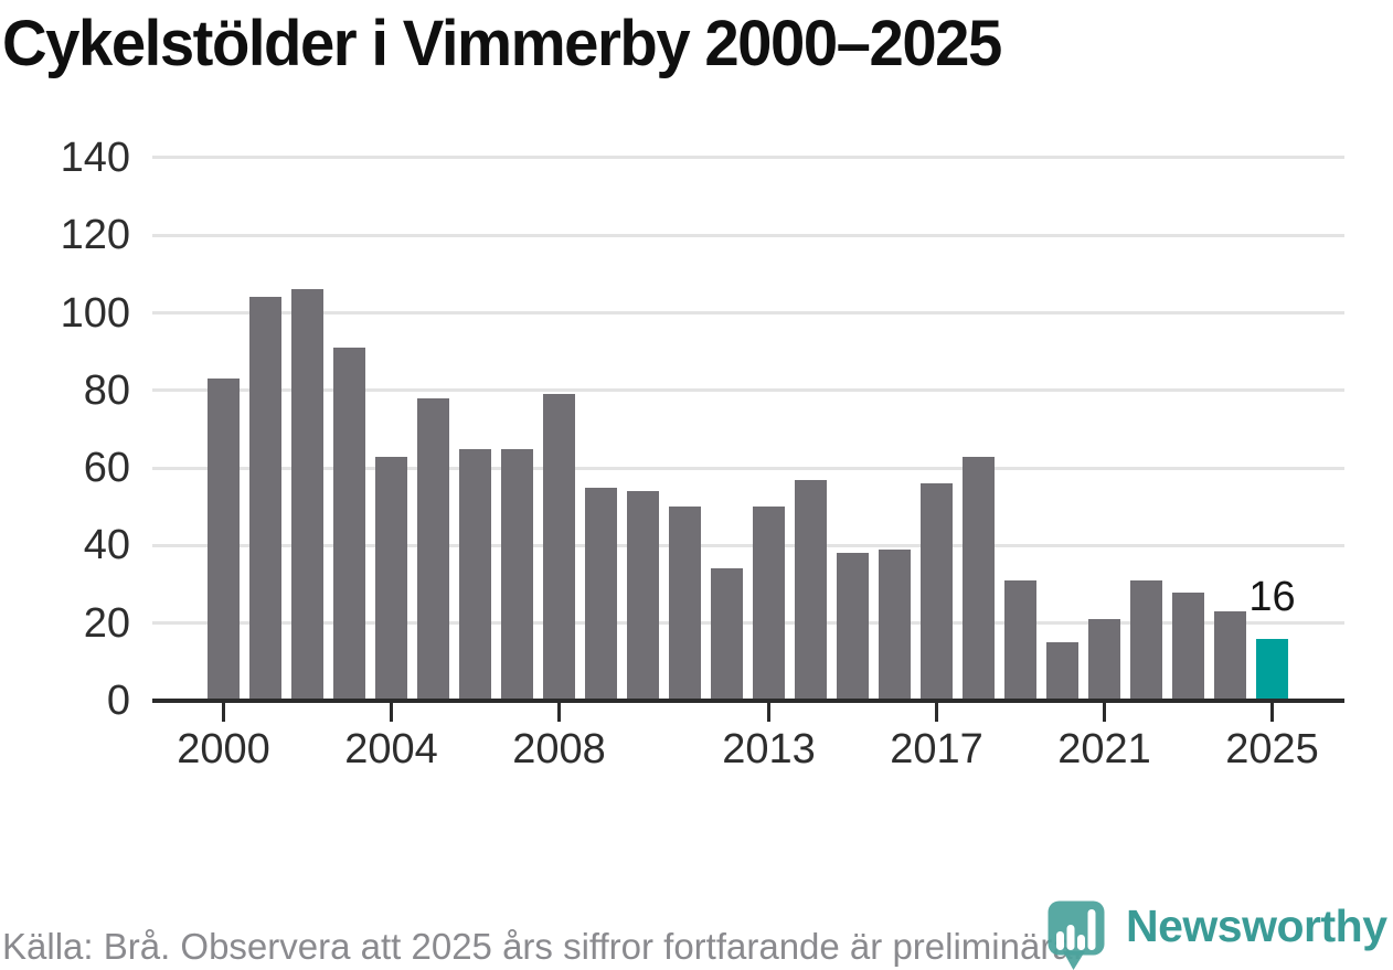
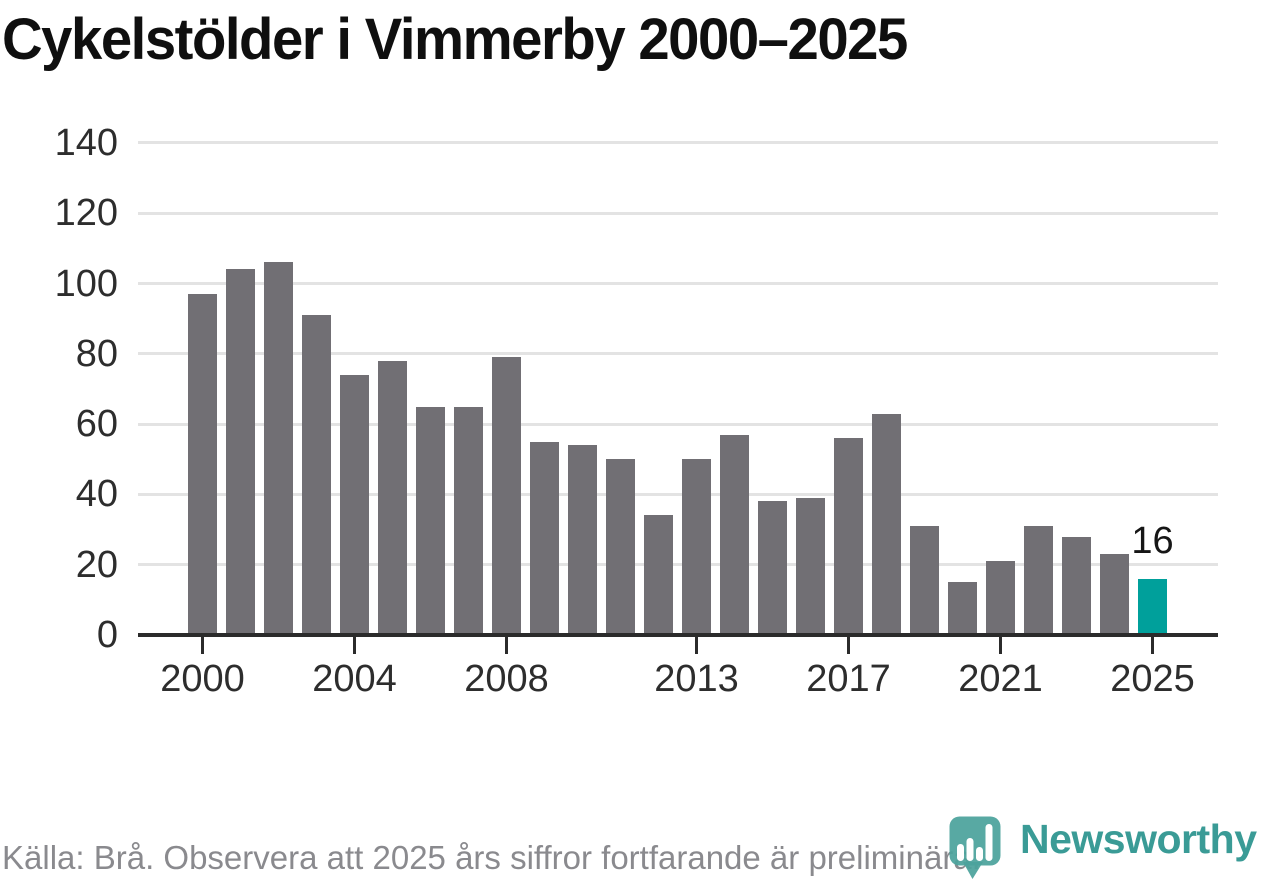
2000: 83 -> 97
2004: 63 -> 74
